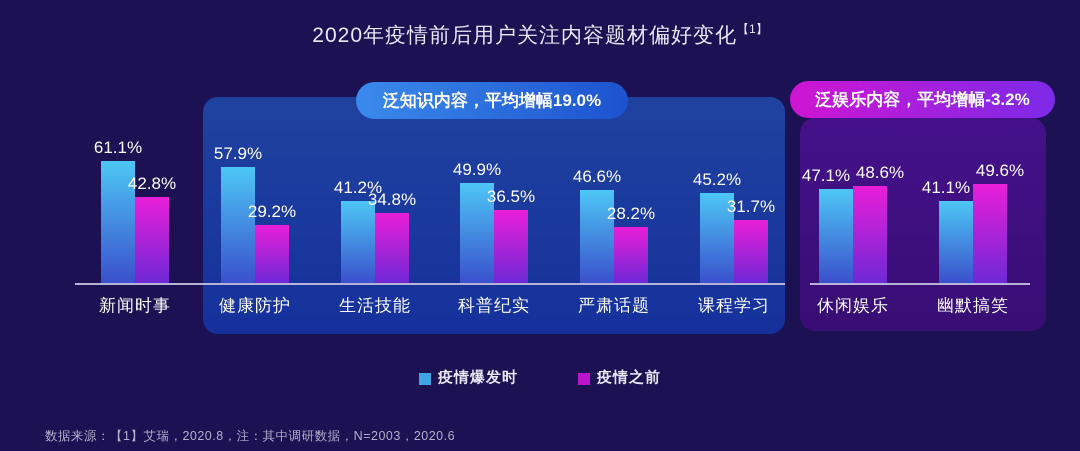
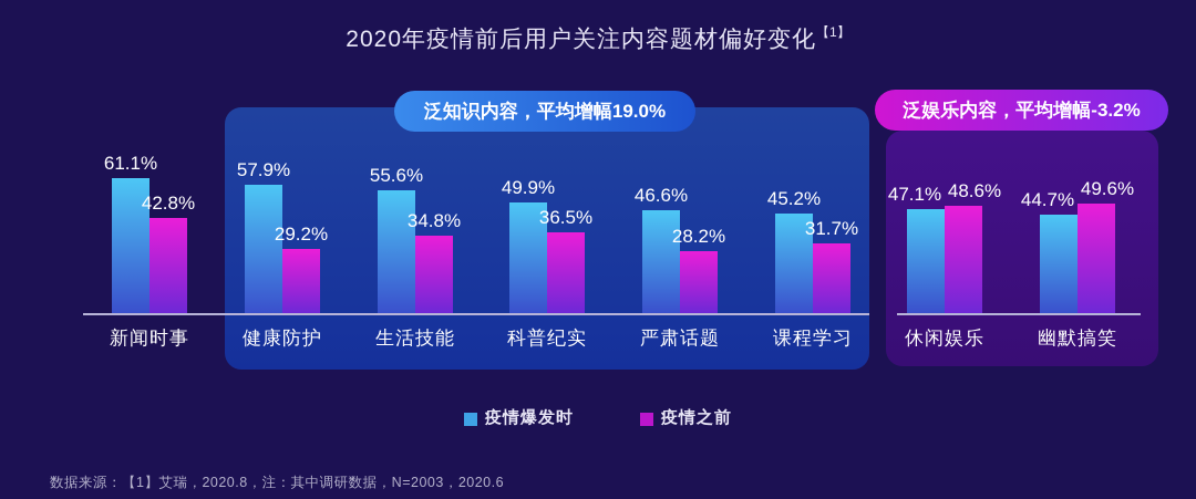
疫情爆发时/生活技能: 41.2% -> 55.6%
疫情爆发时/幽默搞笑: 41.1% -> 44.7%
